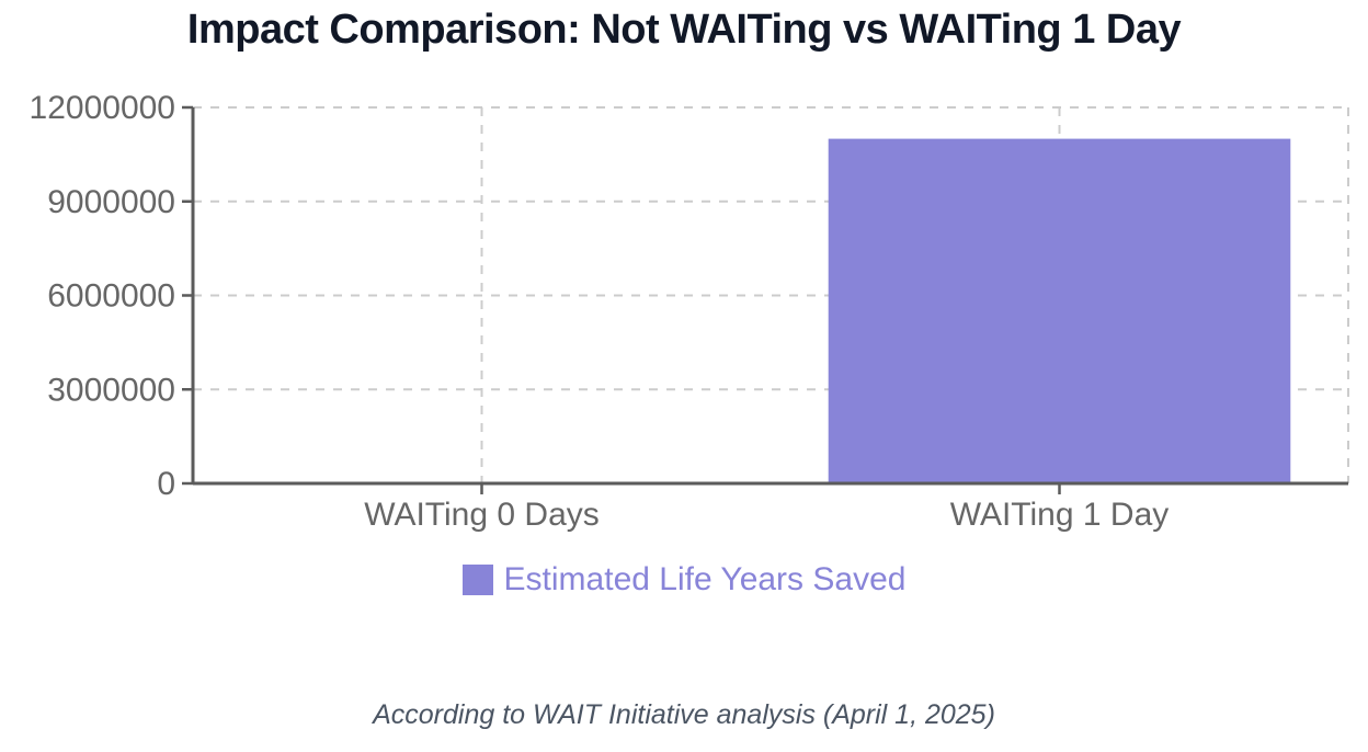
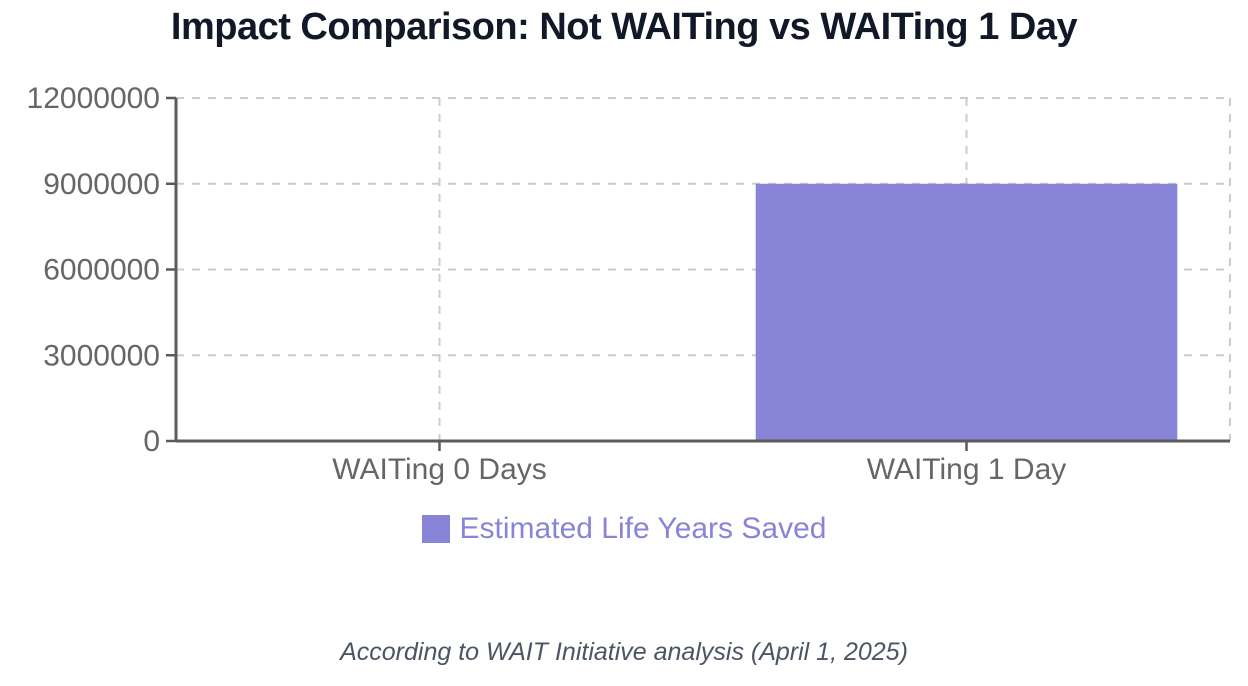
WAITing 1 Day: 11000000 -> 9000000
